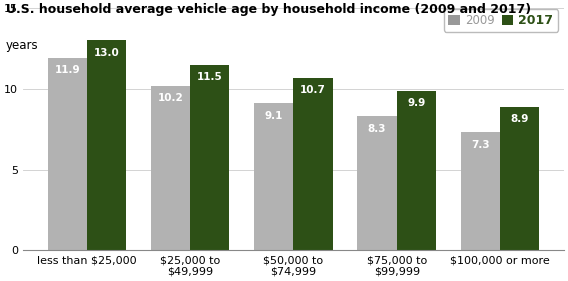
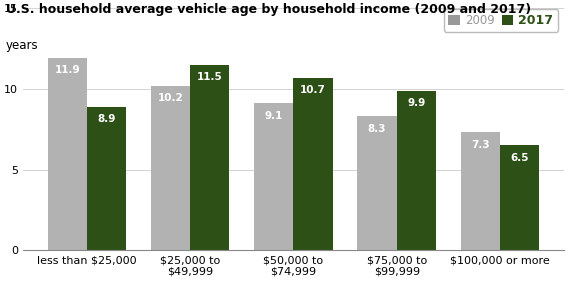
2017/less than $25,000: 13.0 -> 8.9
2017/$100,000 or more: 8.9 -> 6.5
